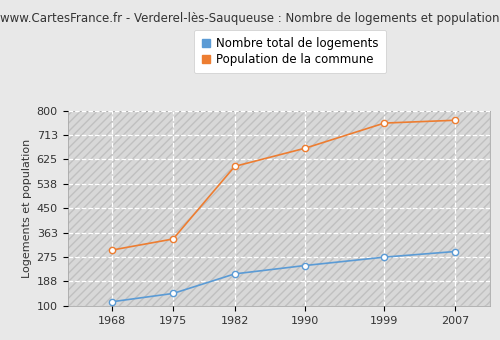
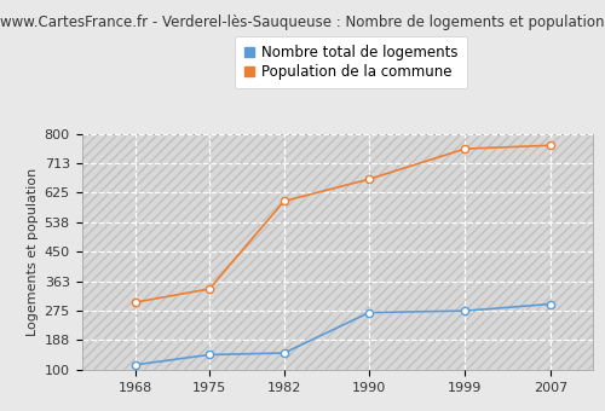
Nombre total de logements/1982: 215 -> 150
Nombre total de logements/1990: 245 -> 270
